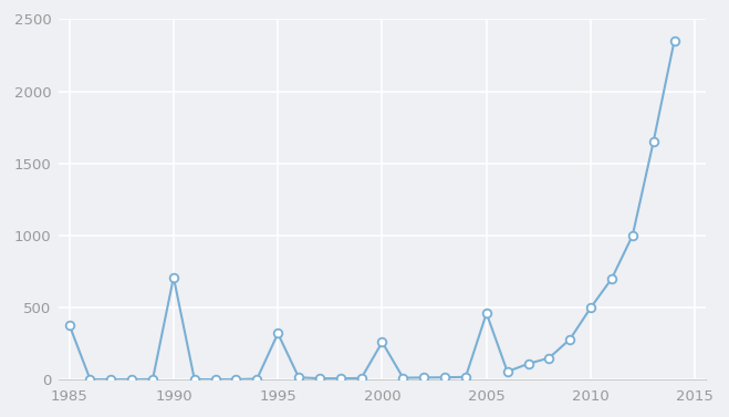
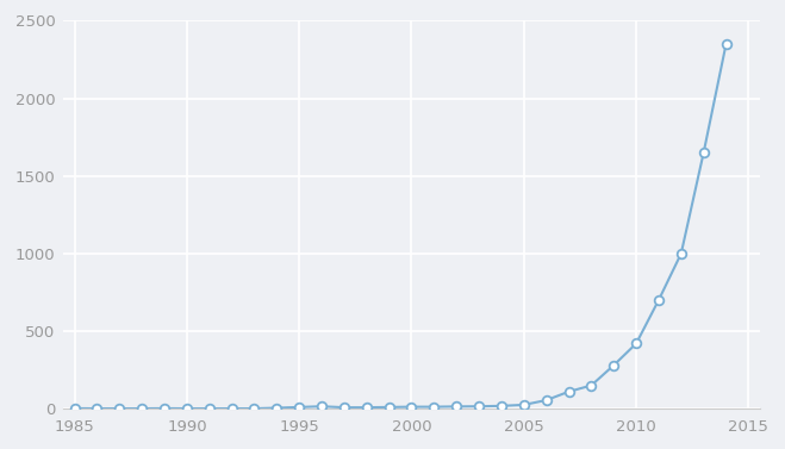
1985: 380 -> 0
1990: 710 -> 0
1995: 320 -> 10
2000: 260 -> 10
2005: 460 -> 20
2010: 500 -> 420
